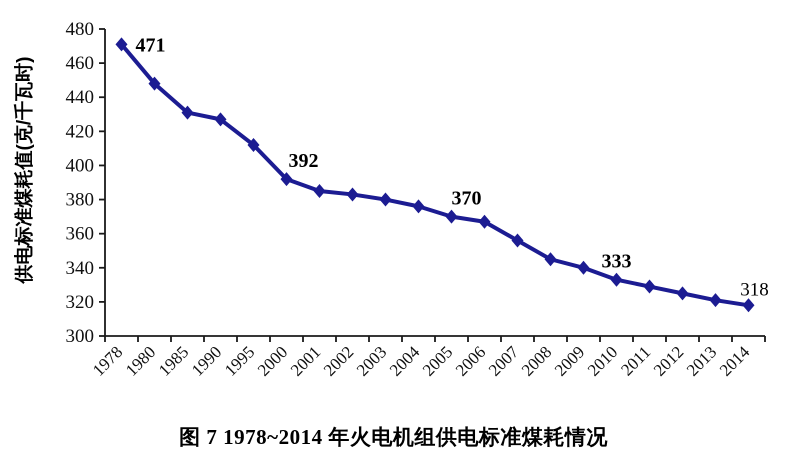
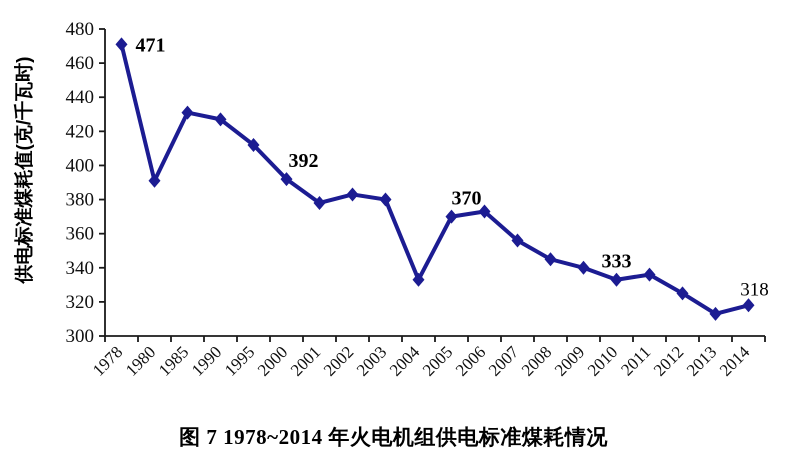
1980: 448 -> 391
2001: 385 -> 378
2004: 376 -> 333
2006: 367 -> 373
2011: 329 -> 336
2013: 321 -> 313
